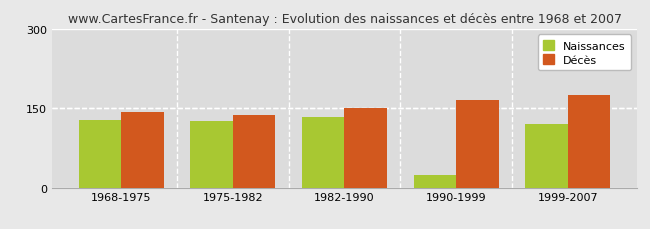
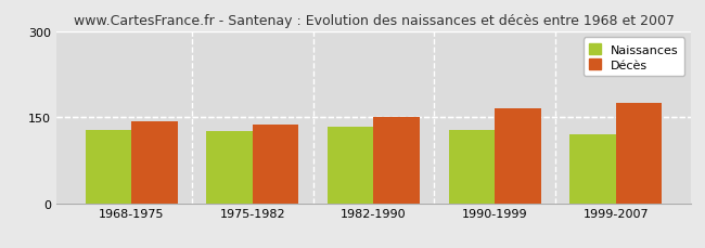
Naissances/1990-1999: 24 -> 127
